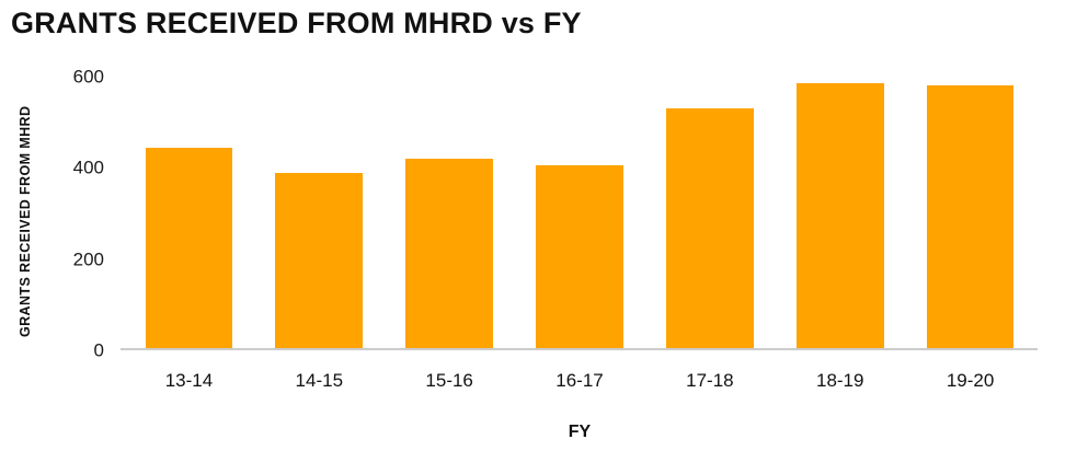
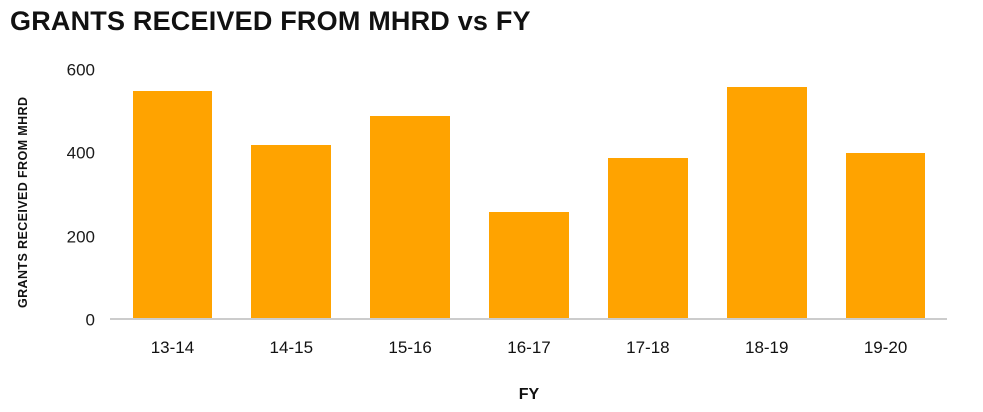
13-14: 440 -> 550
14-15: 390 -> 420
15-16: 420 -> 490
16-17: 400 -> 260
17-18: 530 -> 390
18-19: 580 -> 560
19-20: 580 -> 400
